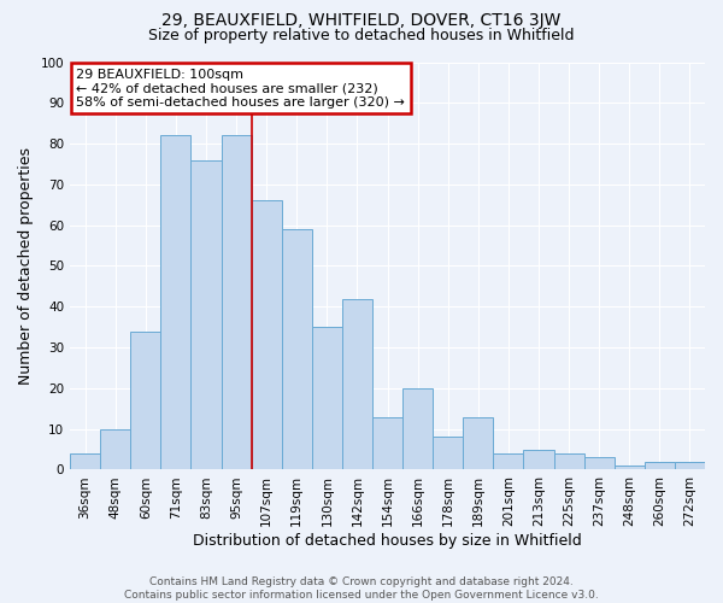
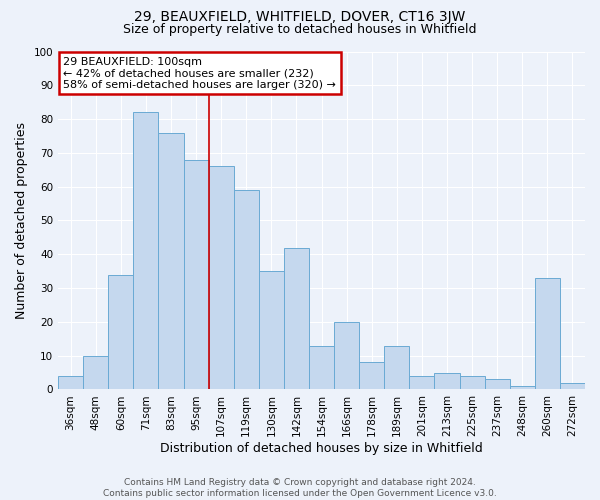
95sqm: 82 -> 68
260sqm: 2 -> 33
